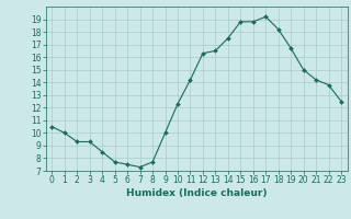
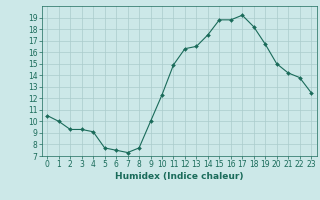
4: 8.5 -> 9.1
11: 14.2 -> 14.9
